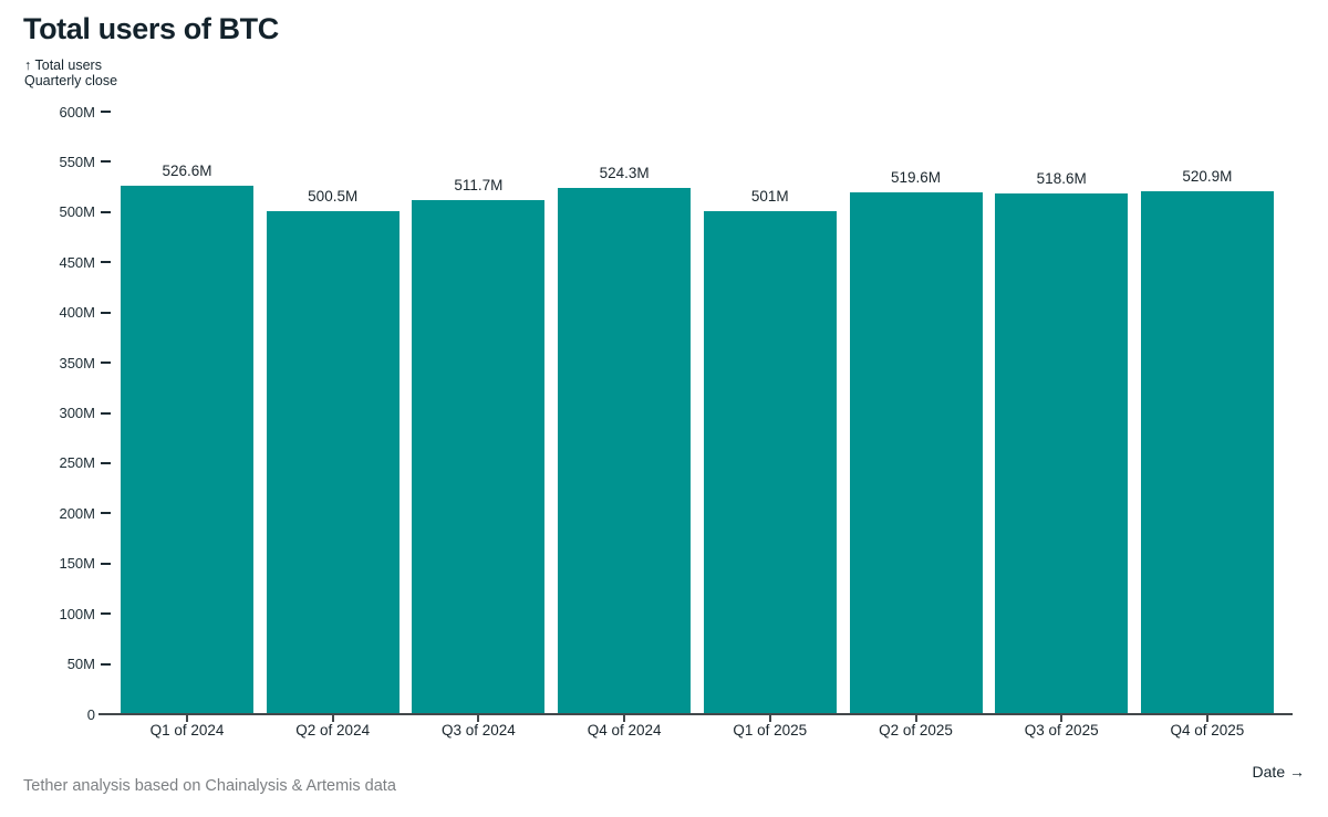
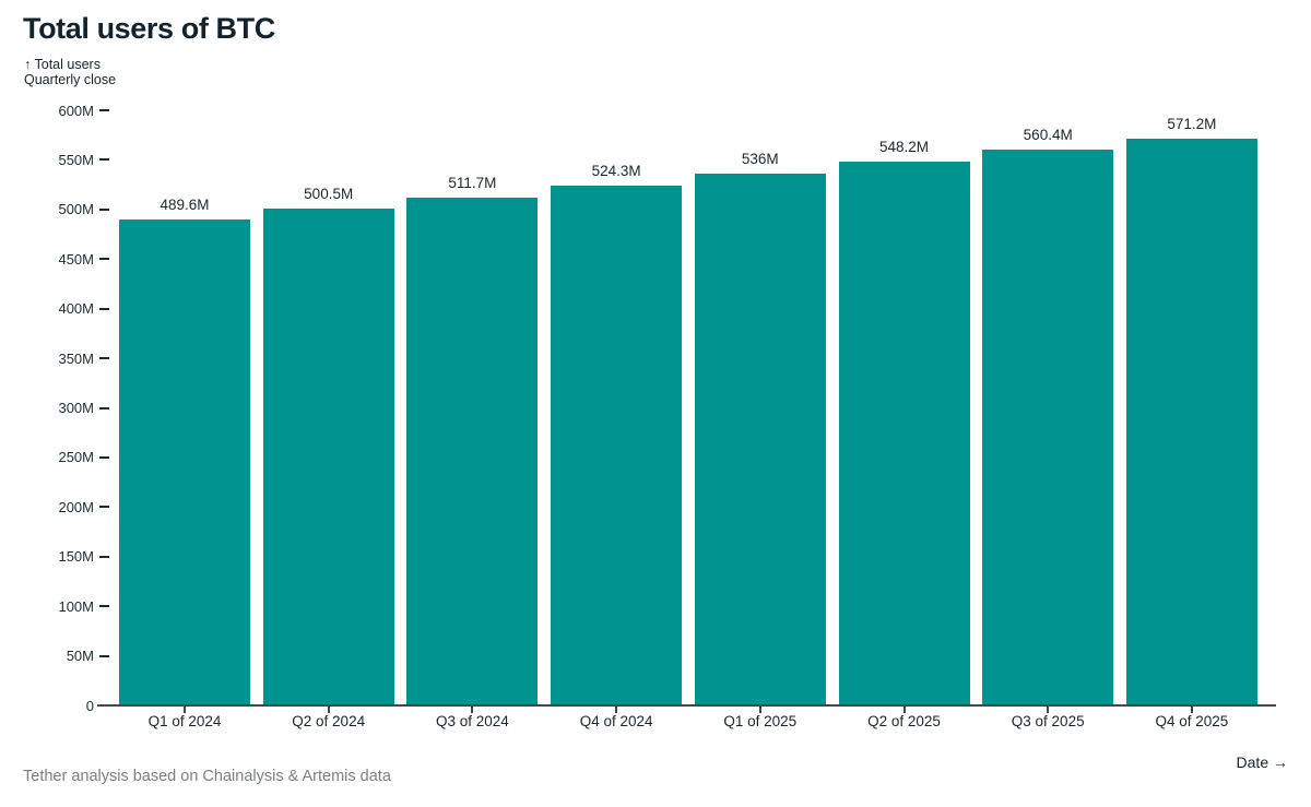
Q1 of 2024: 526.6M -> 489.6M
Q1 of 2025: 501M -> 536M
Q2 of 2025: 519.6M -> 548.2M
Q3 of 2025: 518.6M -> 560.4M
Q4 of 2025: 520.9M -> 571.2M
